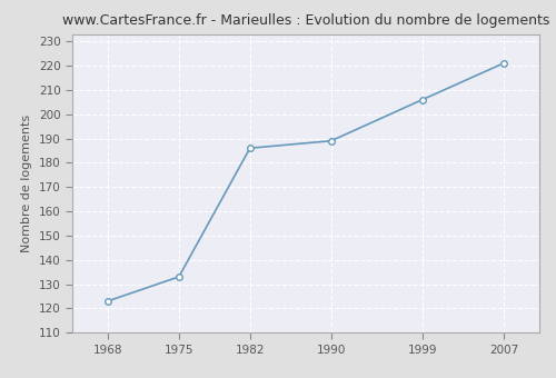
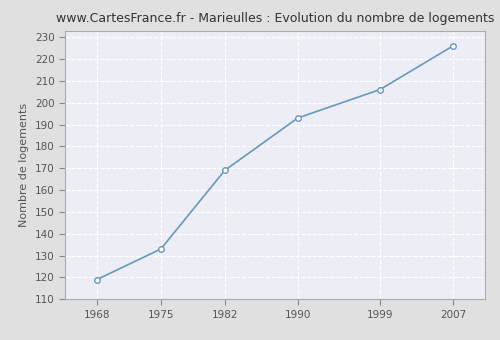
1968: 123 -> 119
1982: 186 -> 169
1990: 189 -> 193
2007: 221 -> 226
